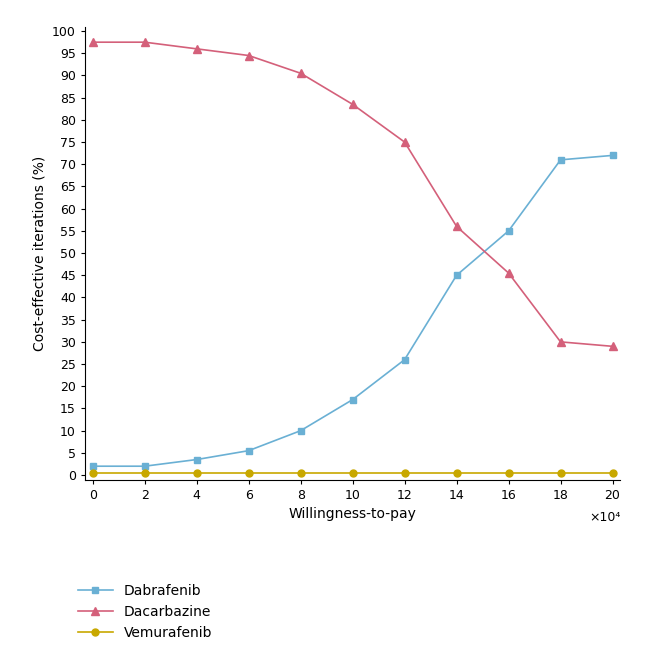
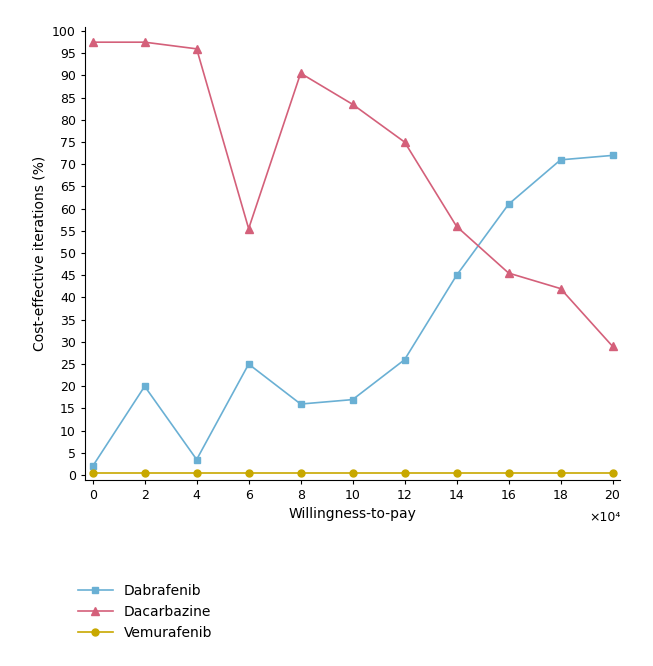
Dabrafenib/2: 2.0 -> 20.0
Dabrafenib/6: 5.5 -> 25.0
Dacarbazine/6: 94.5 -> 55.5
Dabrafenib/8: 10.0 -> 16.0
Dabrafenib/16: 55.0 -> 61.0
Dacarbazine/18: 30.0 -> 42.0
